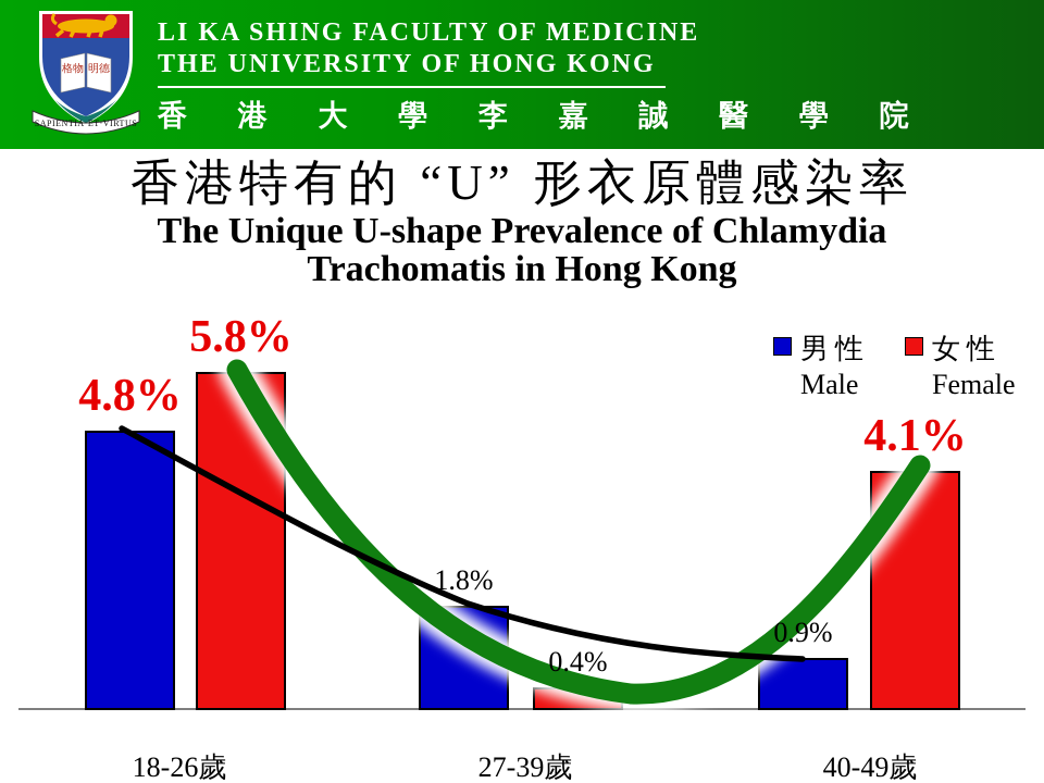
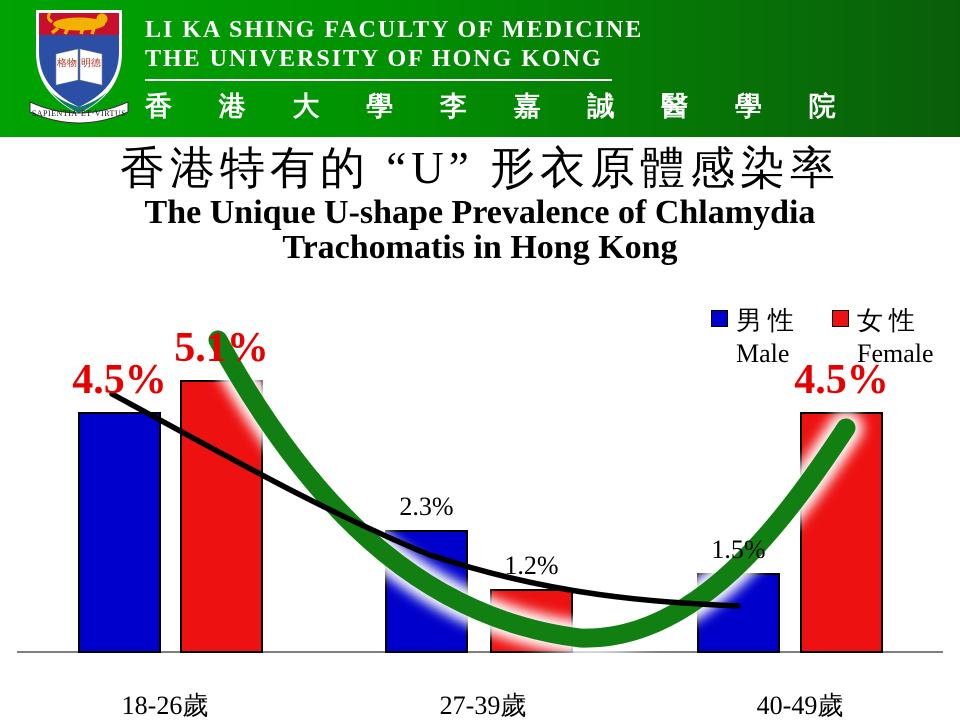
男性 Male/18-26歲: 4.8% -> 4.5%
女性 Female/18-26歲: 5.8% -> 5.1%
男性 Male/27-39歲: 1.8% -> 2.3%
女性 Female/27-39歲: 0.4% -> 1.2%
男性 Male/40-49歲: 0.9% -> 1.5%
女性 Female/40-49歲: 4.1% -> 4.5%
